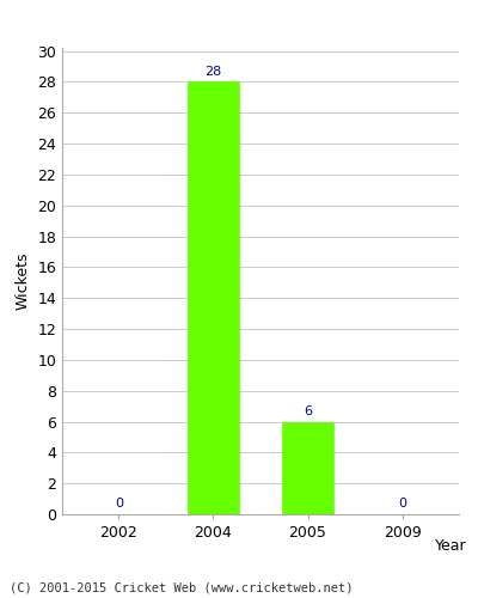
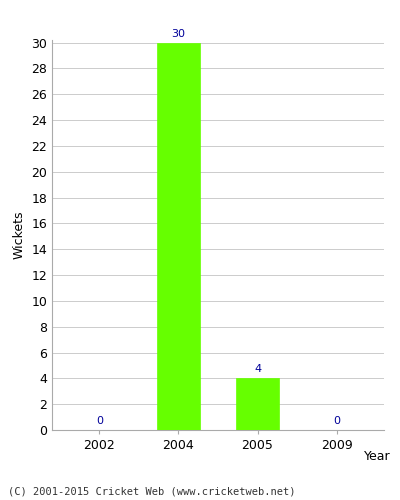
2004: 28 -> 30
2005: 6 -> 4
